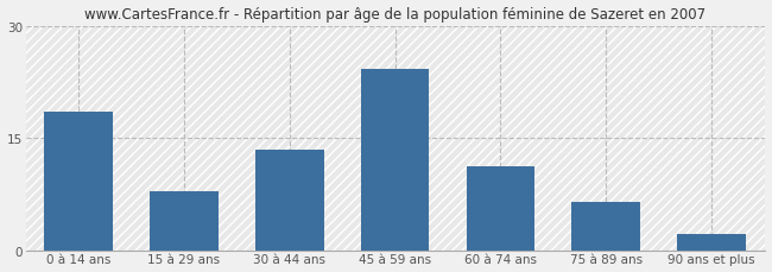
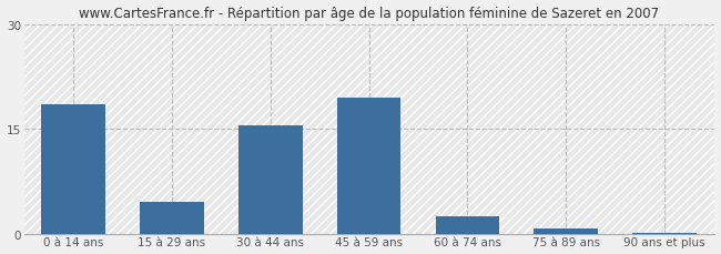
15 à 29 ans: 7.8 -> 4.5
30 à 44 ans: 13.4 -> 15.5
45 à 59 ans: 24.2 -> 19.5
60 à 74 ans: 11.2 -> 2.5
75 à 89 ans: 6.4 -> 0.8
90 ans et plus: 2.2 -> 0.1
